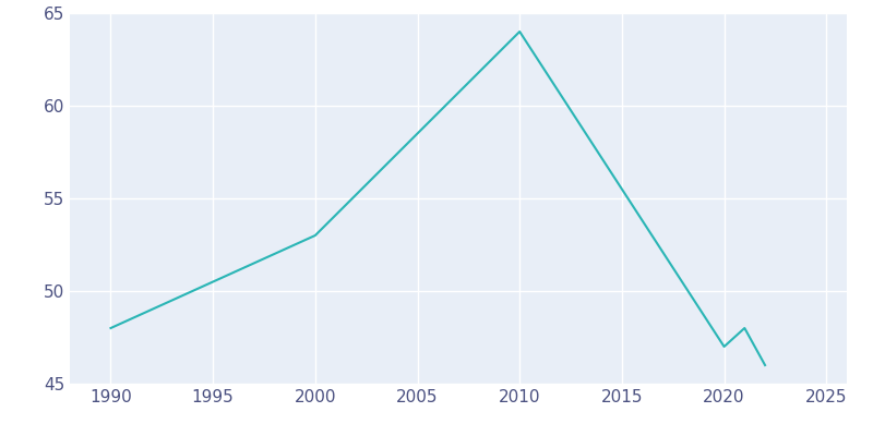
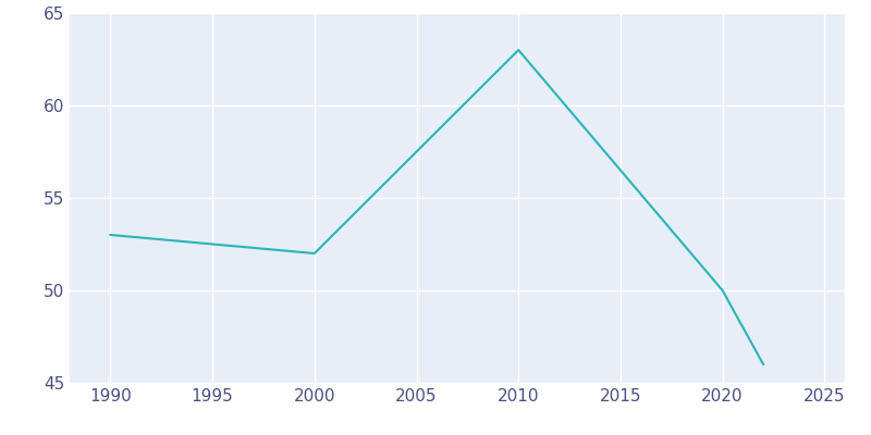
1990: 48 -> 53
2000: 53 -> 52
2010: 64 -> 63
2020: 47 -> 50
